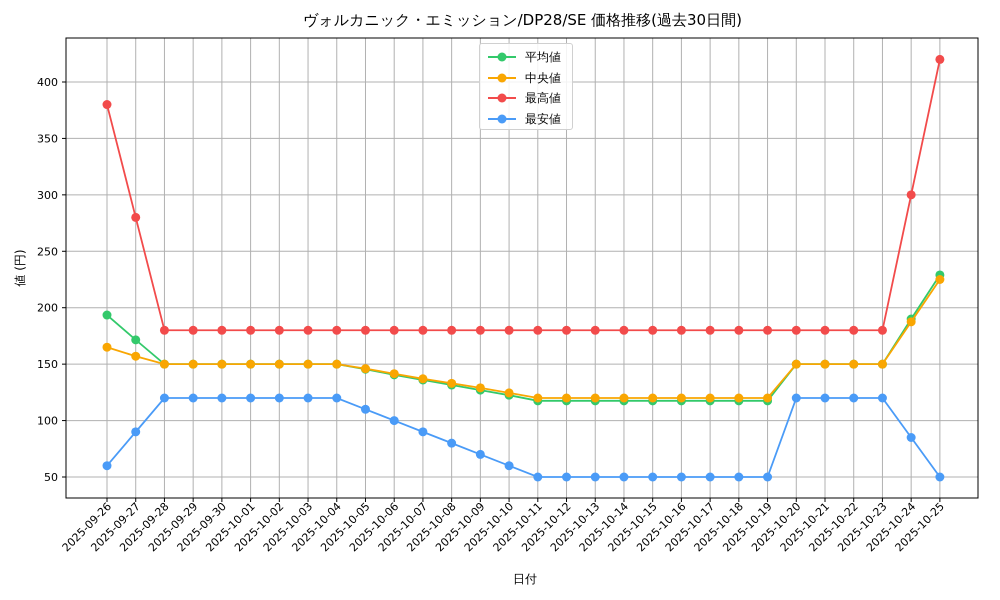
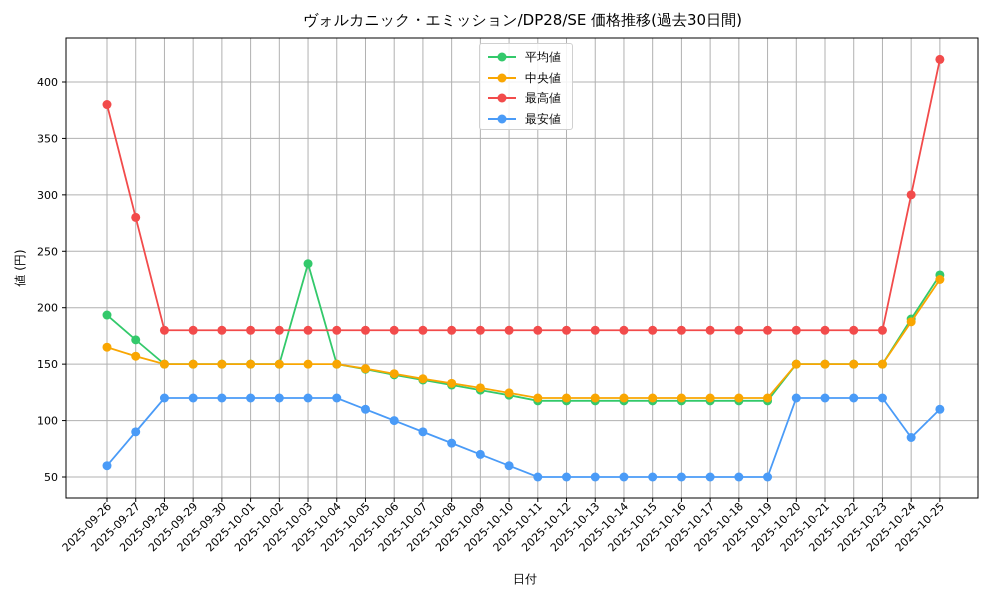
平均値/2025-10-03: 150 -> 239
最安値/2025-10-25: 50 -> 110
